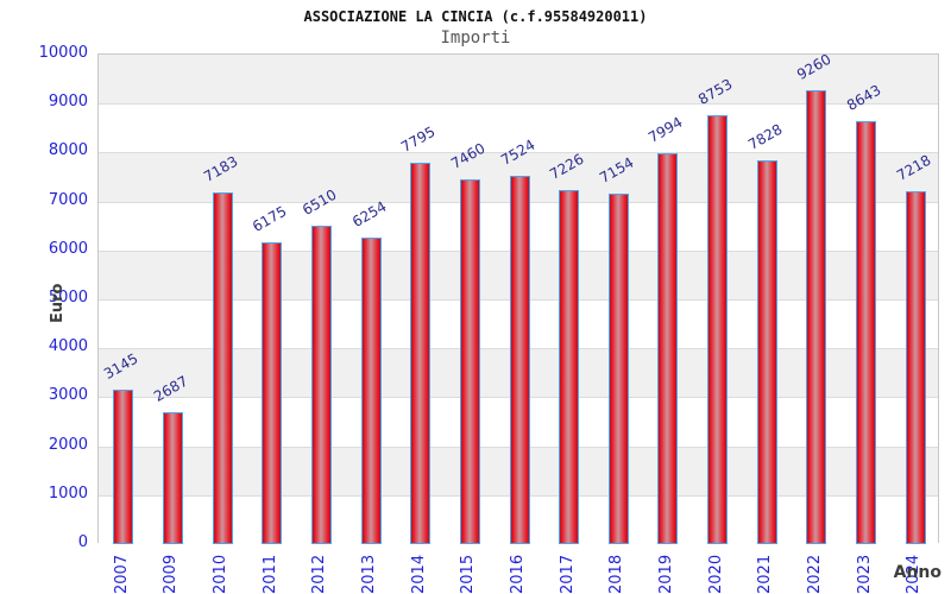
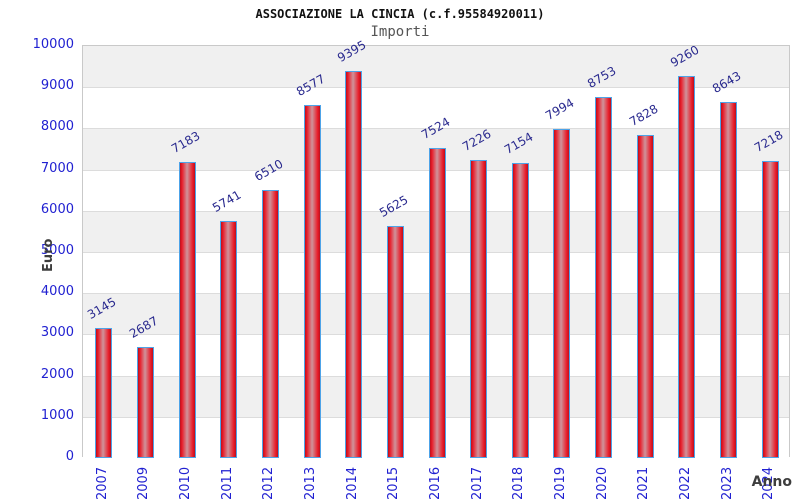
2011: 6175 -> 5741
2013: 6254 -> 8577
2014: 7795 -> 9395
2015: 7460 -> 5625
